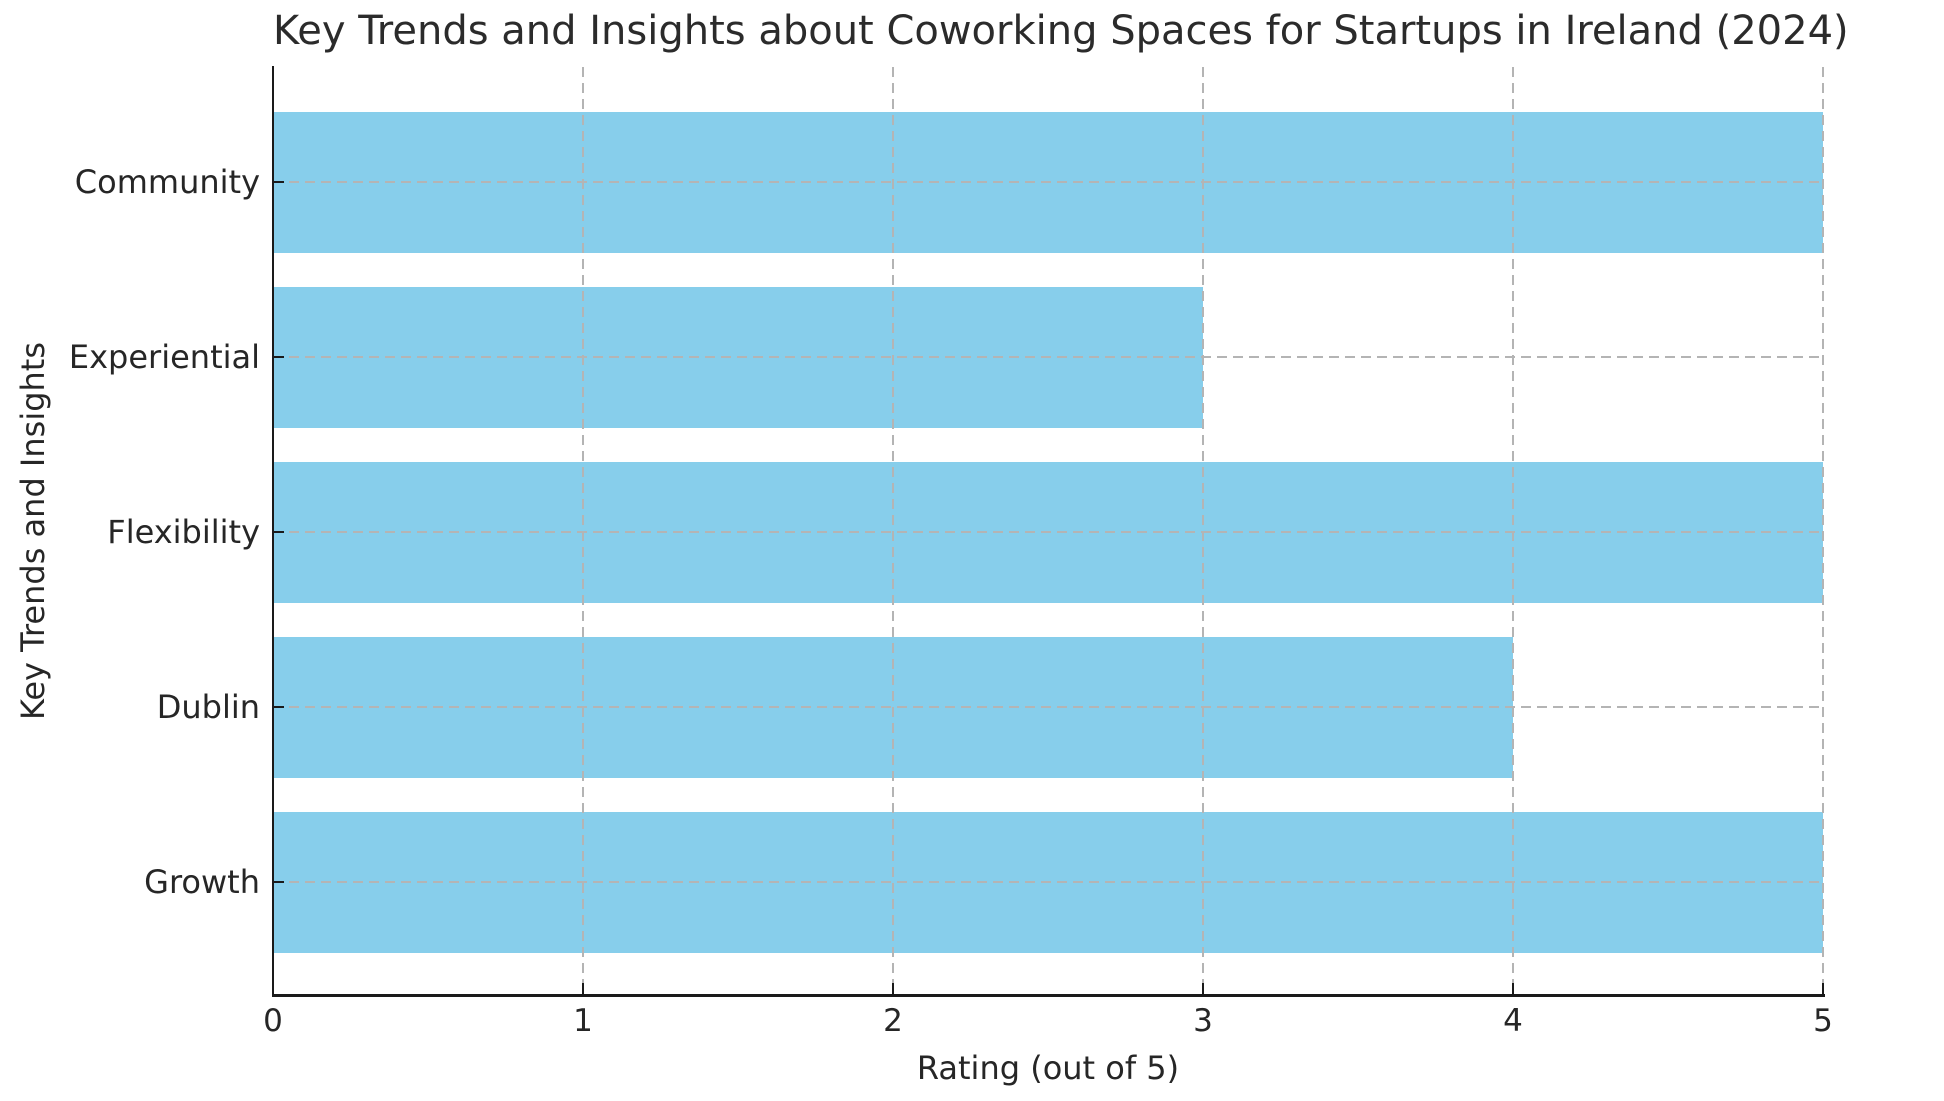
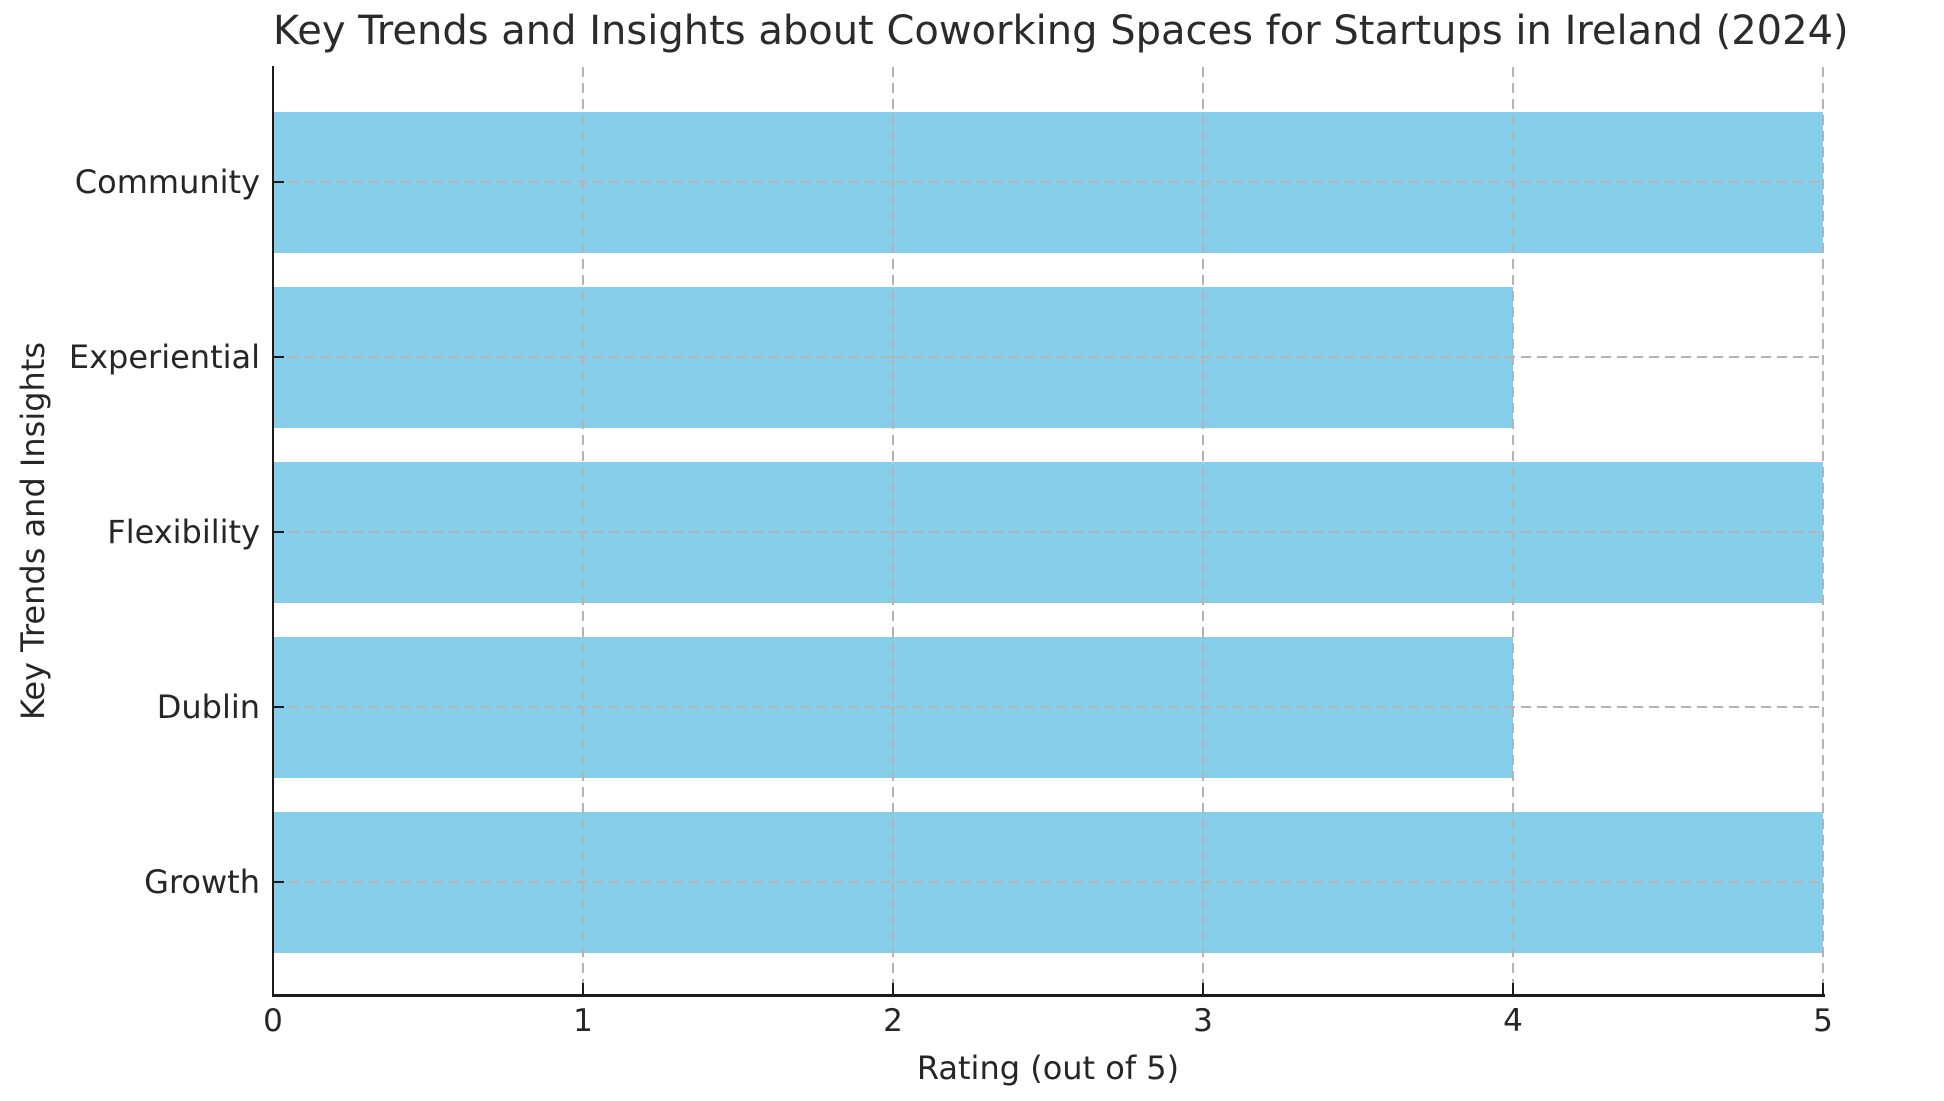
Experiential: 3 -> 4
